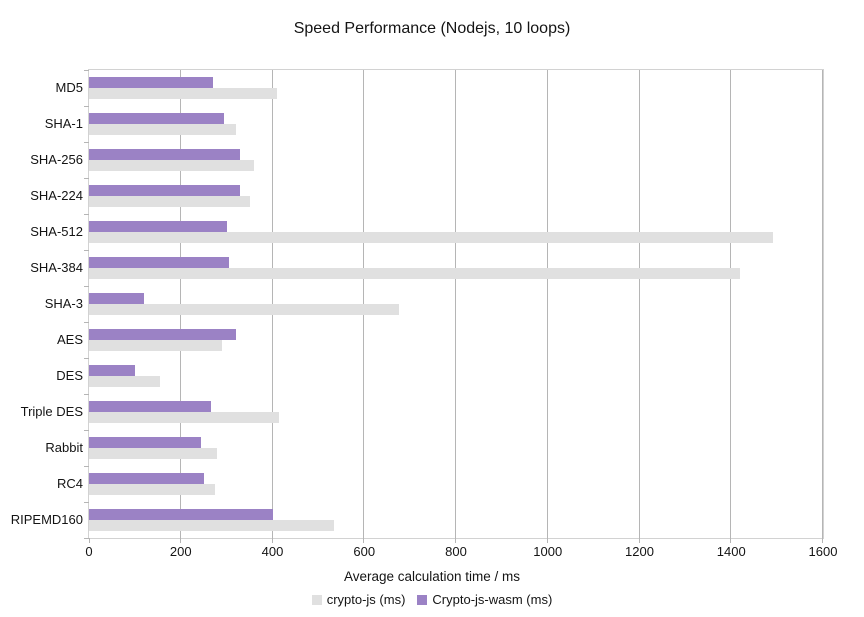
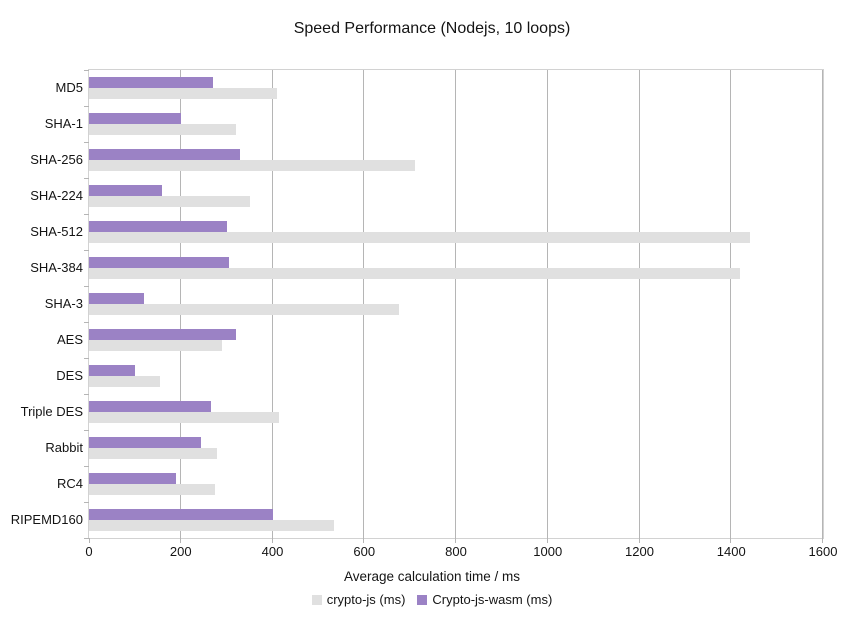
Crypto-js-wasm (ms)/SHA-1: 300 -> 200
crypto-js (ms)/SHA-256: 360 -> 710
Crypto-js-wasm (ms)/SHA-224: 330 -> 160
crypto-js (ms)/SHA-512: 1490 -> 1440
Crypto-js-wasm (ms)/RC4: 250 -> 190
